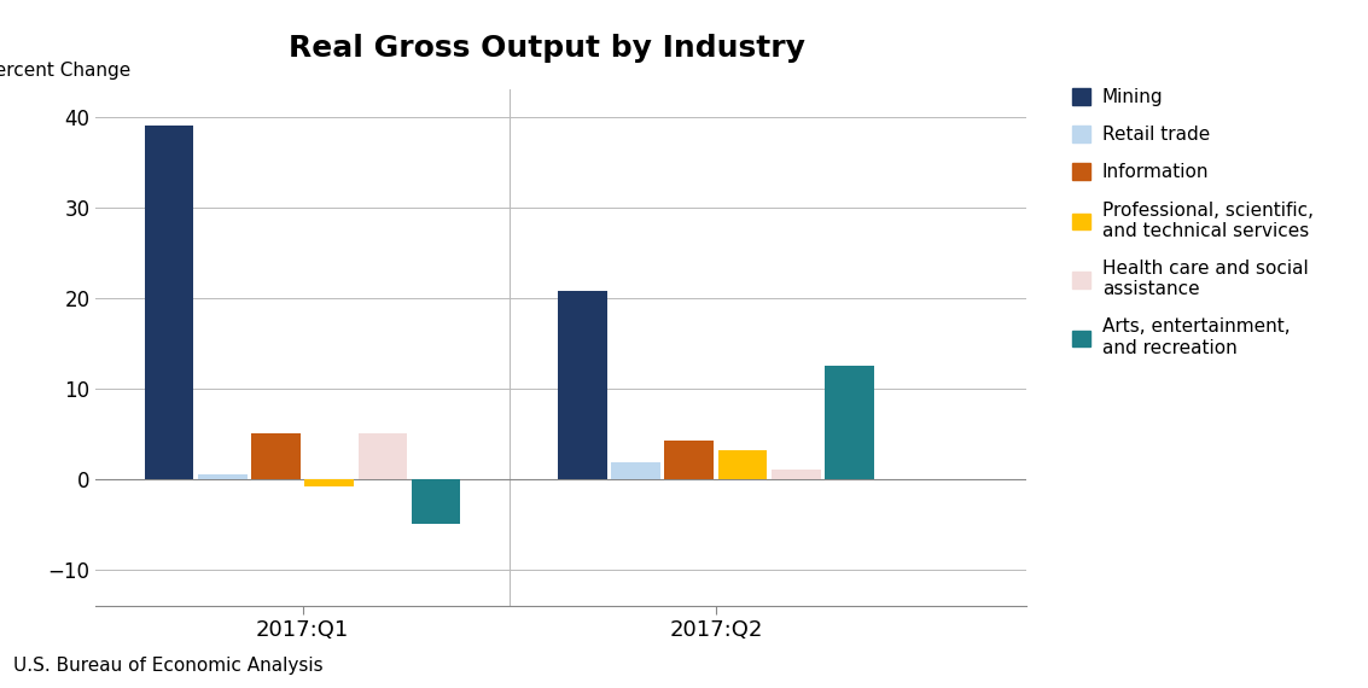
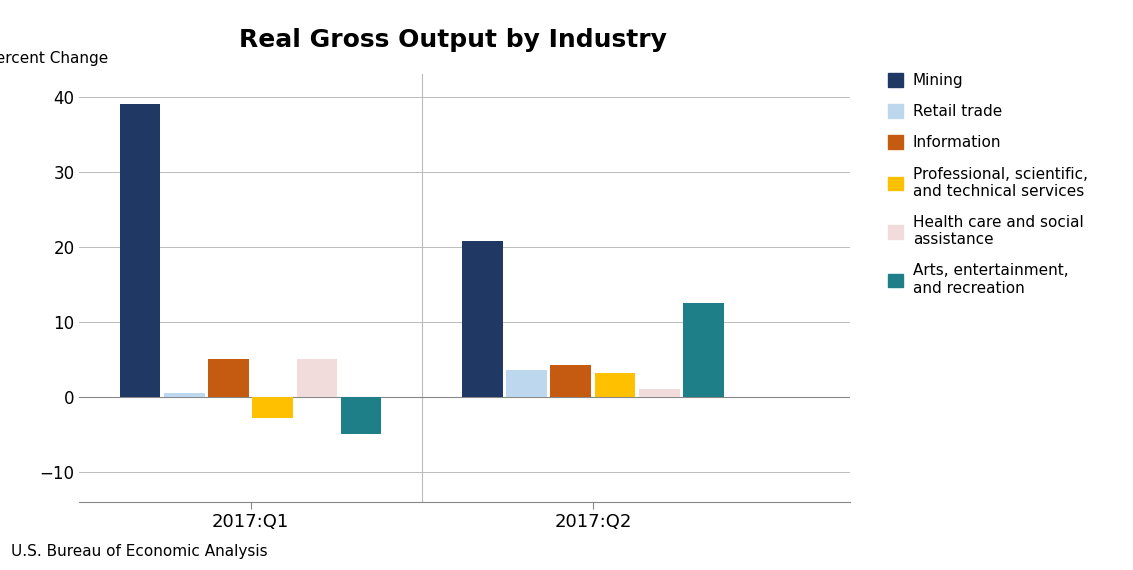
Professional, scientific, and technical services/2017:Q1: -0.8 -> -2.8
Retail trade/2017:Q2: 1.8 -> 3.6
